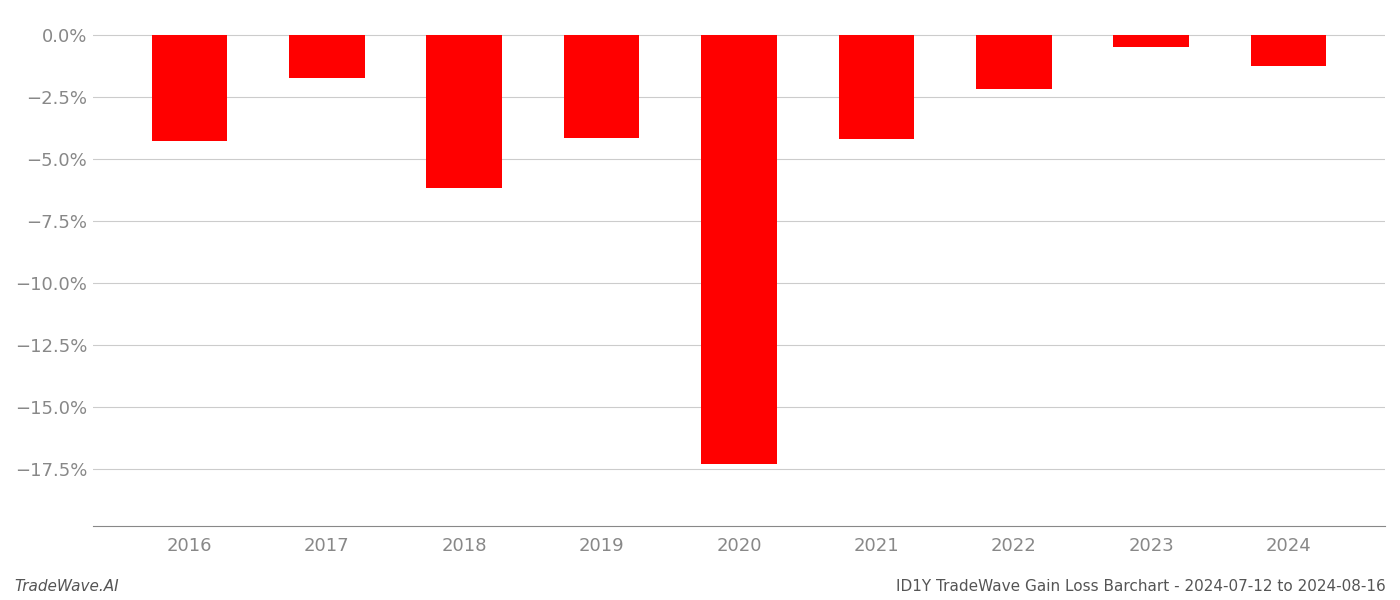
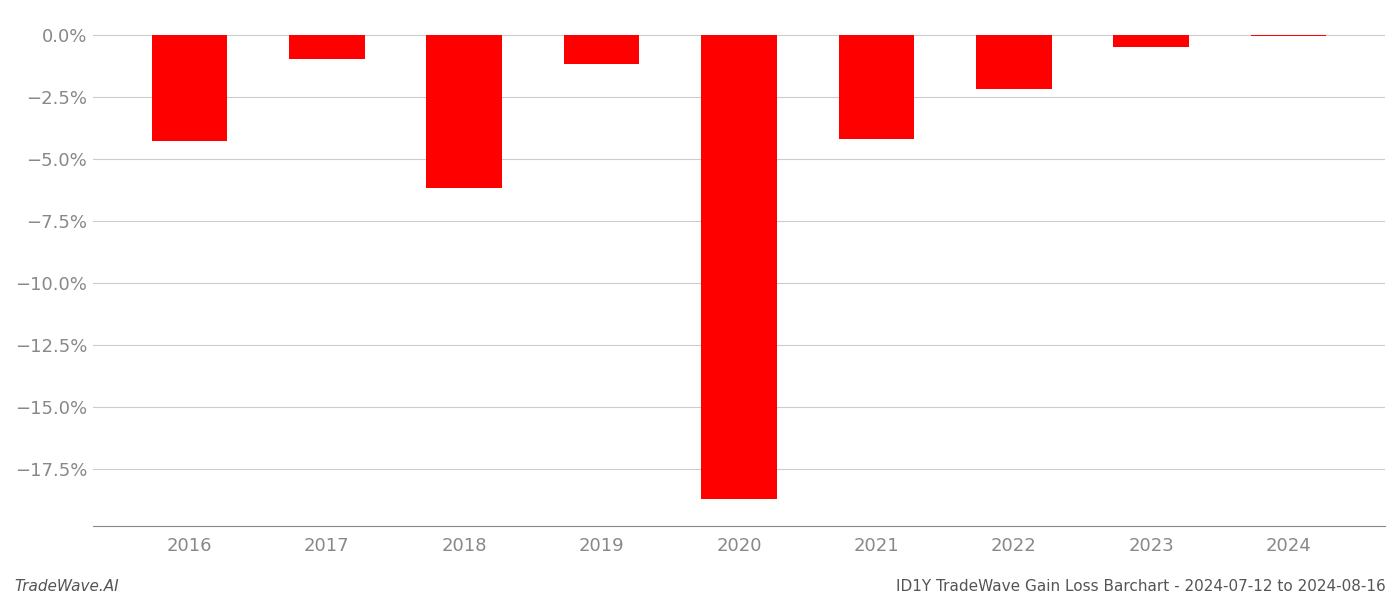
2017: -1.75% -> -1.00%
2019: -4.15% -> -1.20%
2020: -17.30% -> -18.70%
2024: -1.25% -> -0.05%
